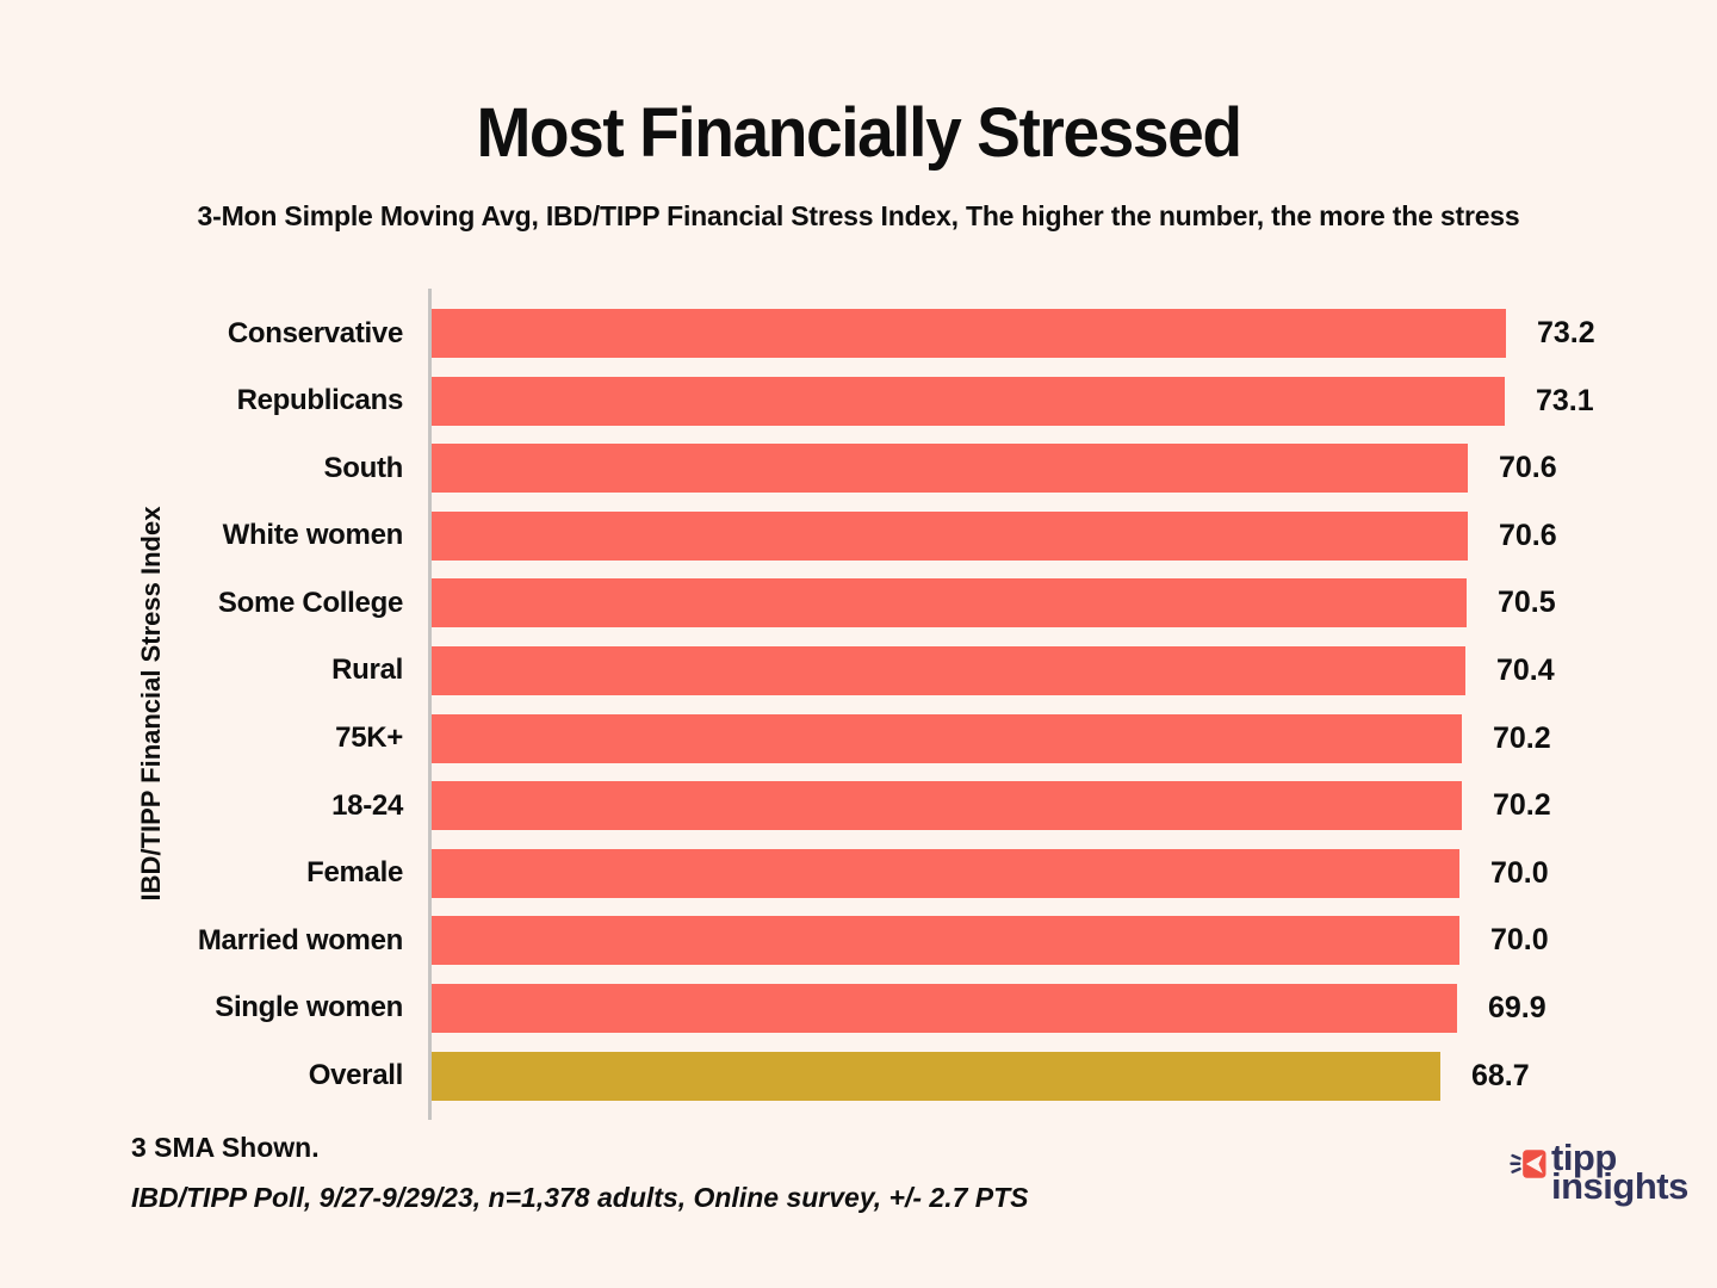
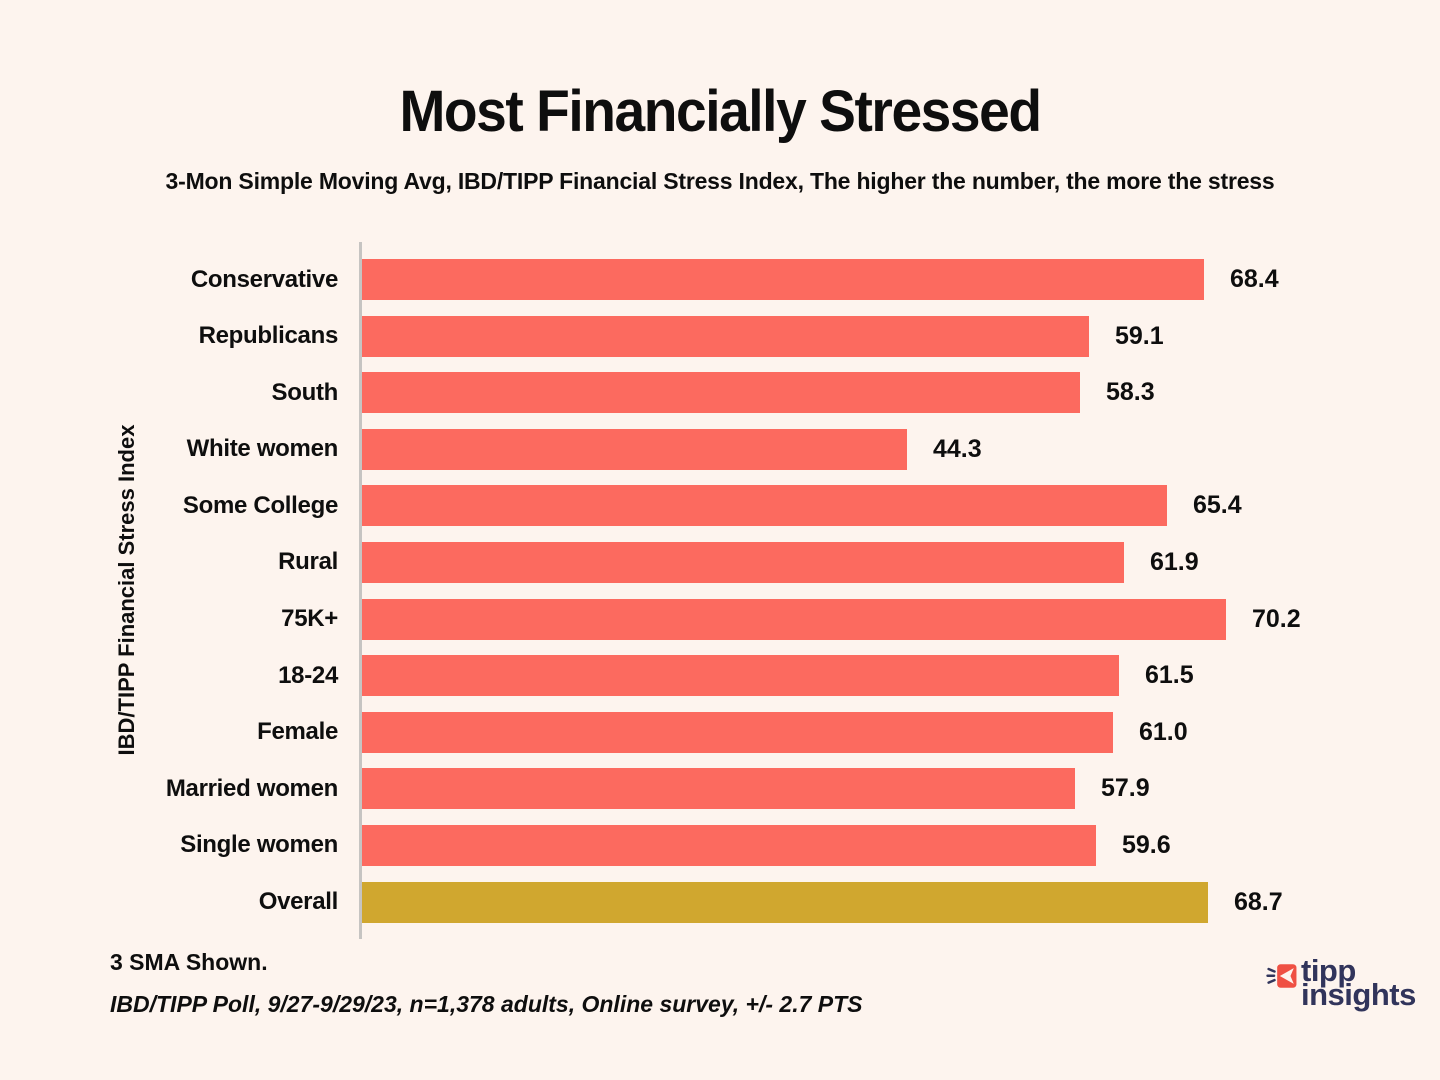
Conservative: 73.2 -> 68.4
Republicans: 73.1 -> 59.1
South: 70.6 -> 58.3
White women: 70.6 -> 44.3
Some College: 70.5 -> 65.4
Rural: 70.4 -> 61.9
18-24: 70.2 -> 61.5
Female: 70.0 -> 61.0
Married women: 70.0 -> 57.9
Single women: 69.9 -> 59.6
